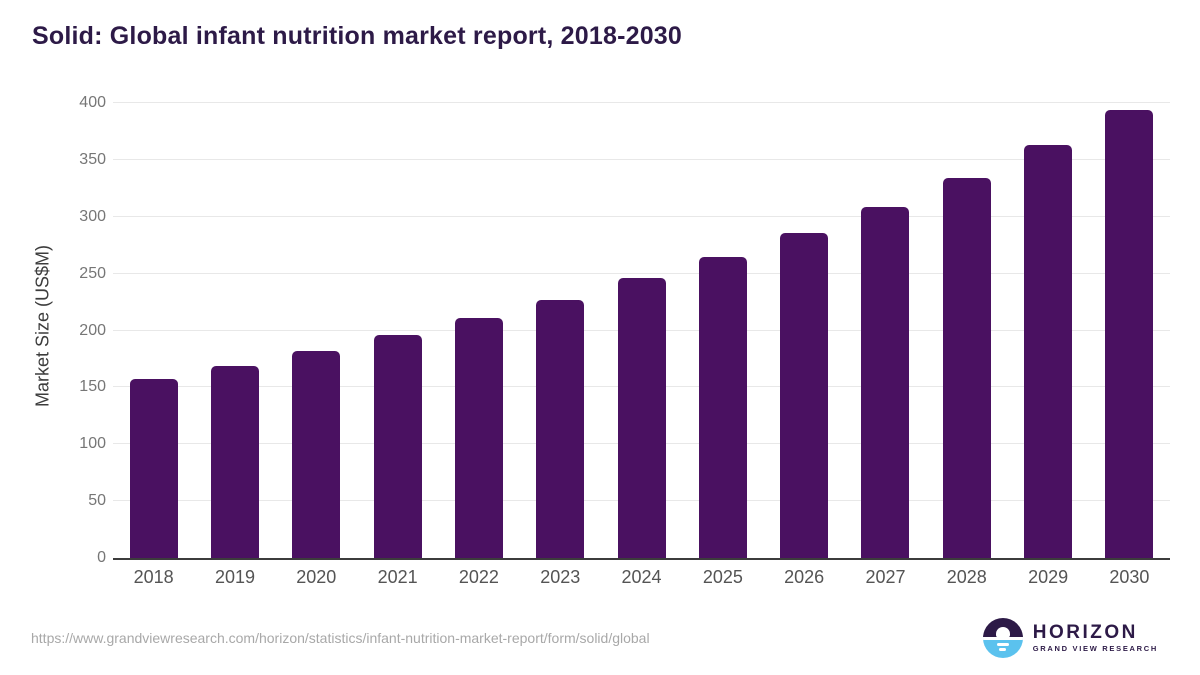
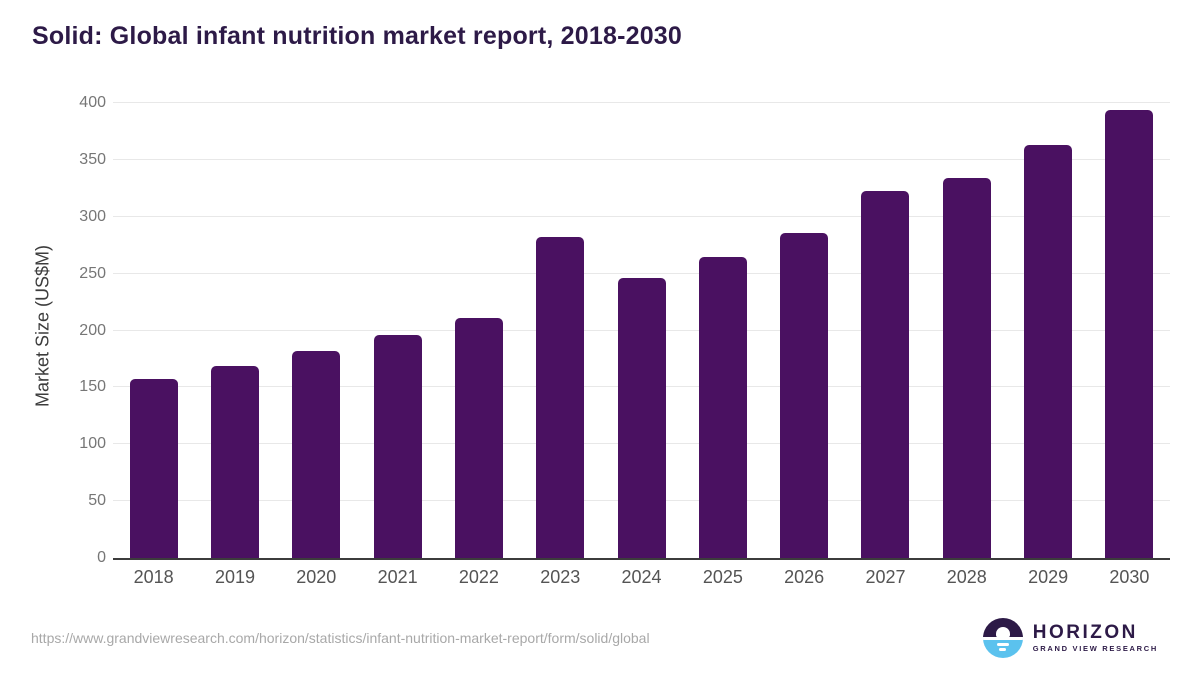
2023: 227 -> 282
2027: 309 -> 323
